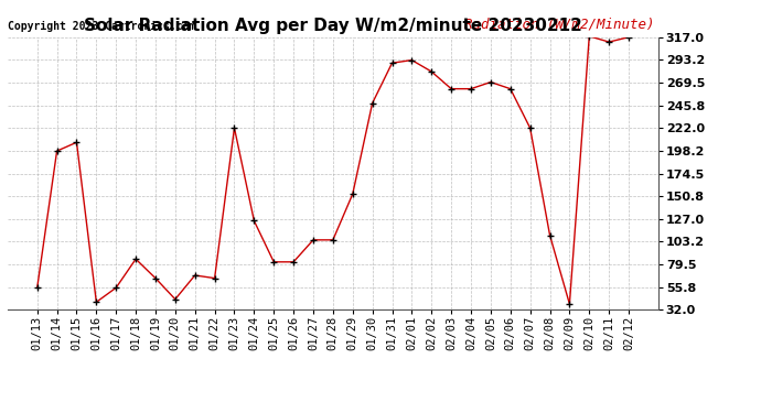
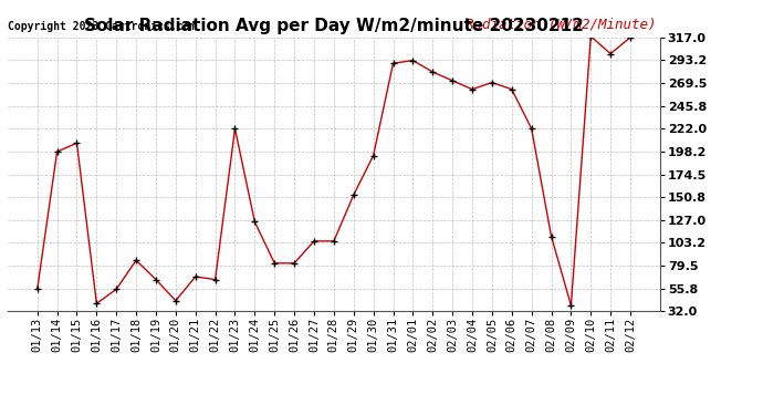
01/30: 248 -> 194
02/03: 263 -> 272
02/11: 312 -> 300
